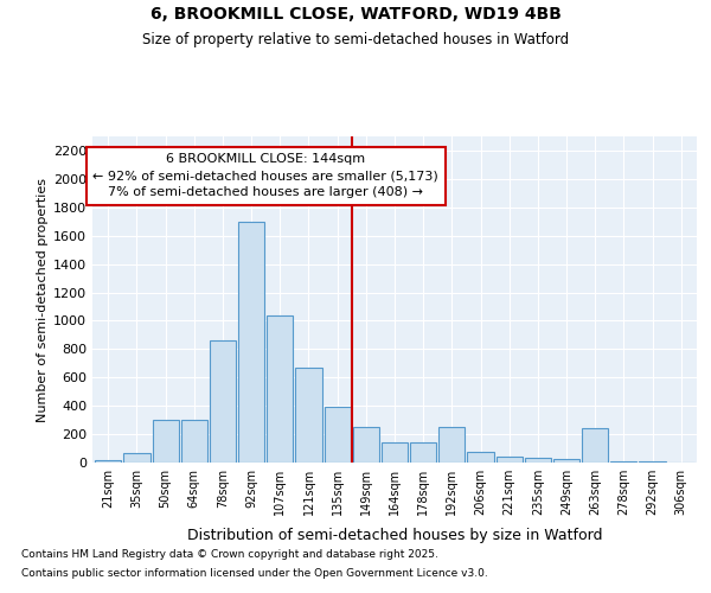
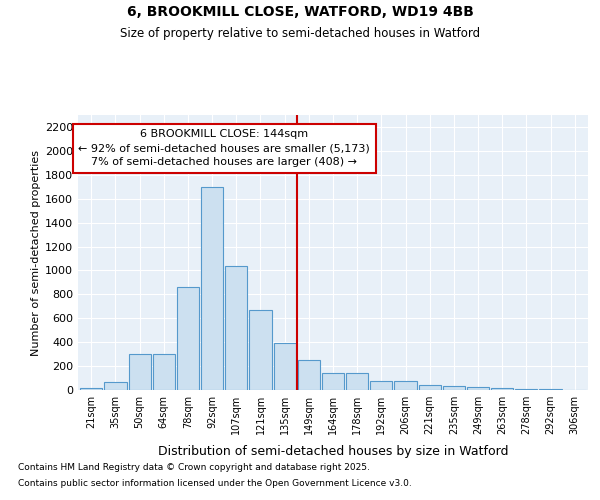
192sqm: 250 -> 80
263sqm: 240 -> 20
